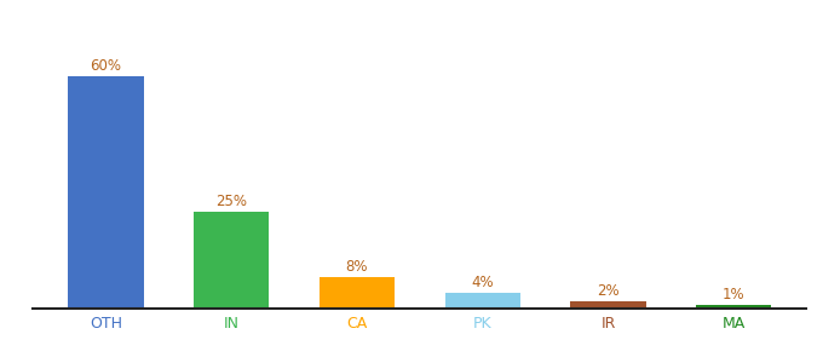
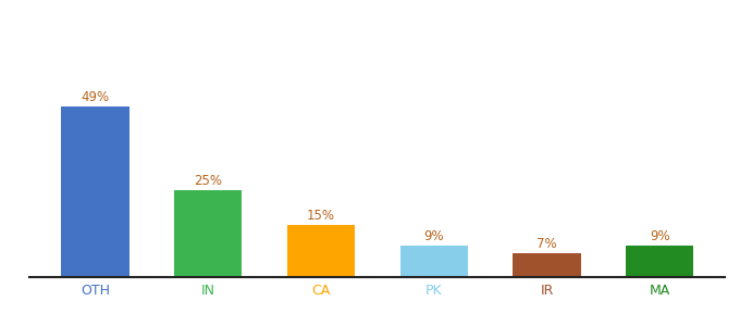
OTH: 60% -> 49%
CA: 8% -> 15%
PK: 4% -> 9%
IR: 2% -> 7%
MA: 1% -> 9%
